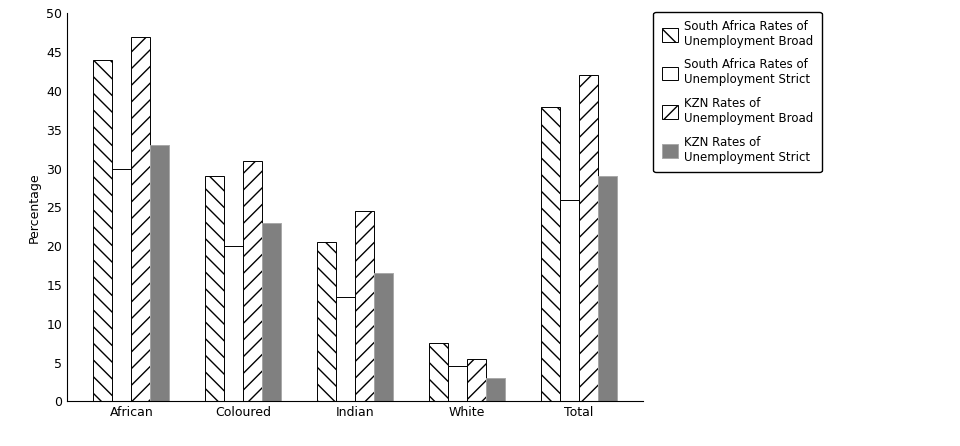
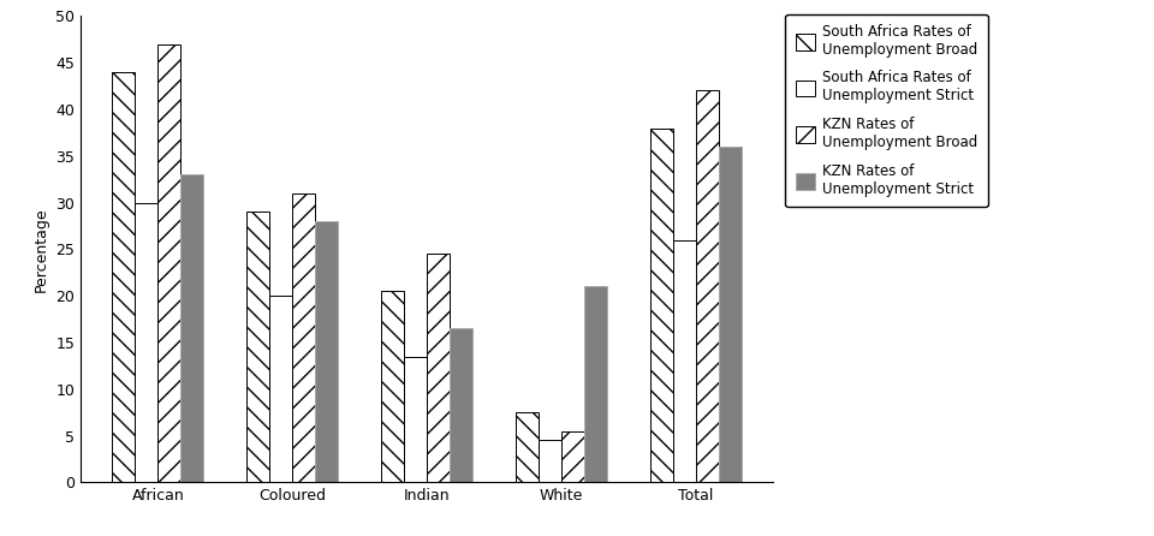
KZN Rates of Unemployment Strict/Coloured: 23.0 -> 28.0
KZN Rates of Unemployment Strict/White: 3.0 -> 21.0
KZN Rates of Unemployment Strict/Total: 29.0 -> 36.0
